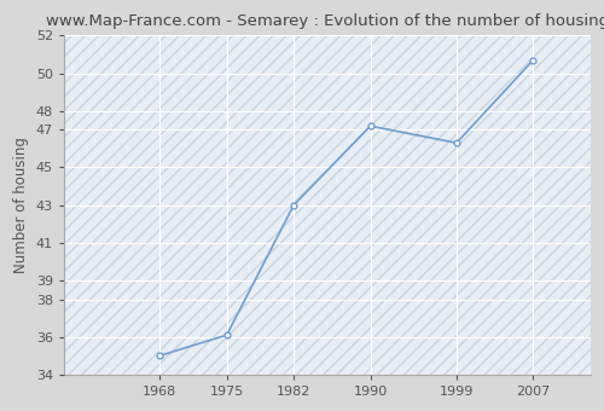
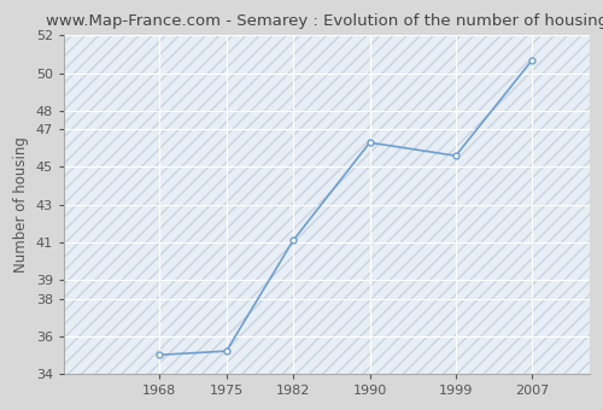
1975: 36.1 -> 35.2
1982: 43.0 -> 41.1
1990: 47.2 -> 46.3
1999: 46.3 -> 45.6
